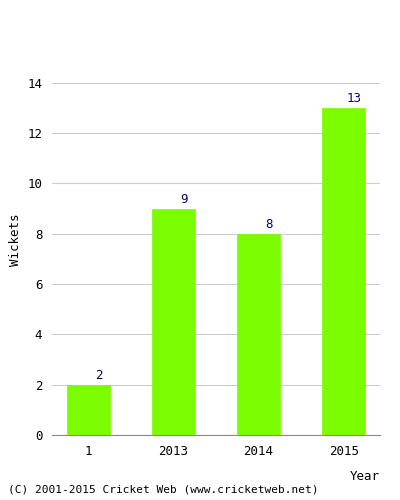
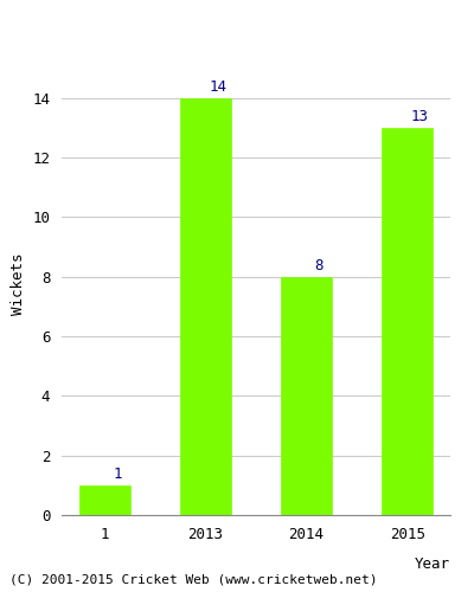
1: 2 -> 1
2013: 9 -> 14
